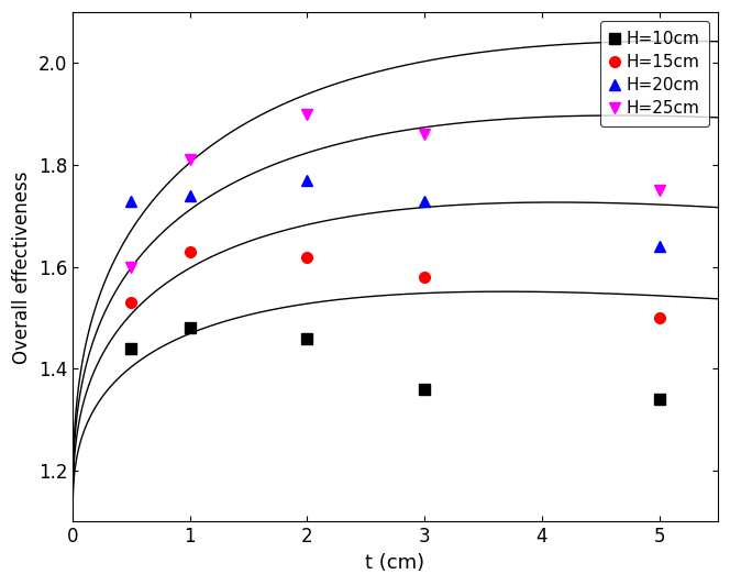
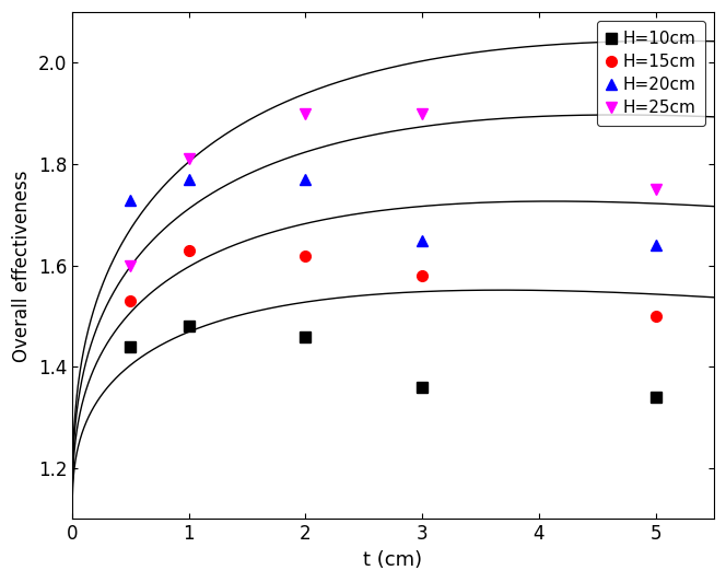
H=20cm/1: 1.74 -> 1.77
H=20cm/3: 1.73 -> 1.65
H=25cm/3: 1.86 -> 1.90
